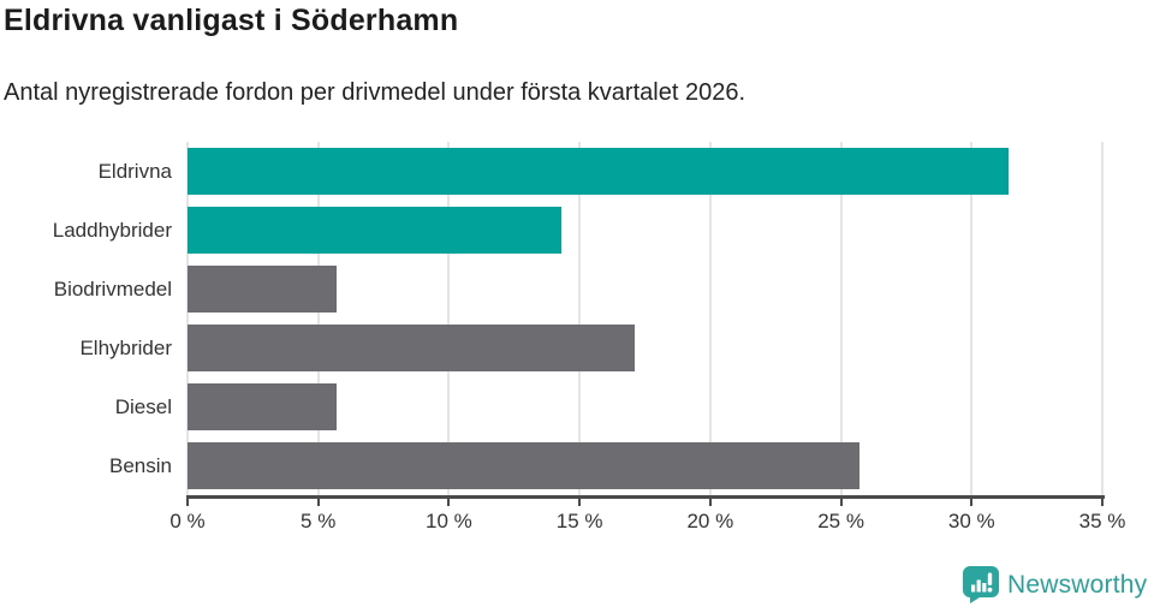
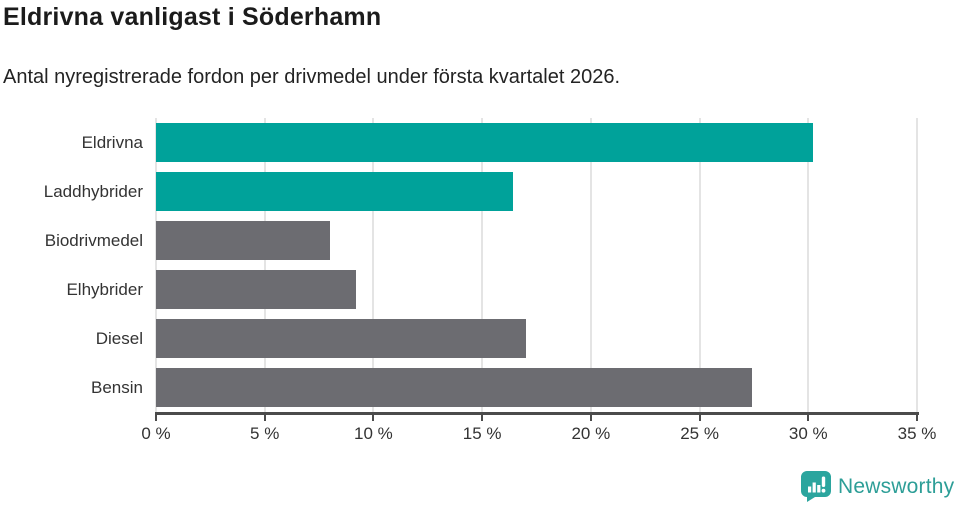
Eldrivna: 31.4% -> 30.2%
Laddhybrider: 14.3% -> 16.4%
Biodrivmedel: 5.7% -> 8.0%
Elhybrider: 17.1% -> 9.2%
Diesel: 5.7% -> 17.0%
Bensin: 25.7% -> 27.4%
